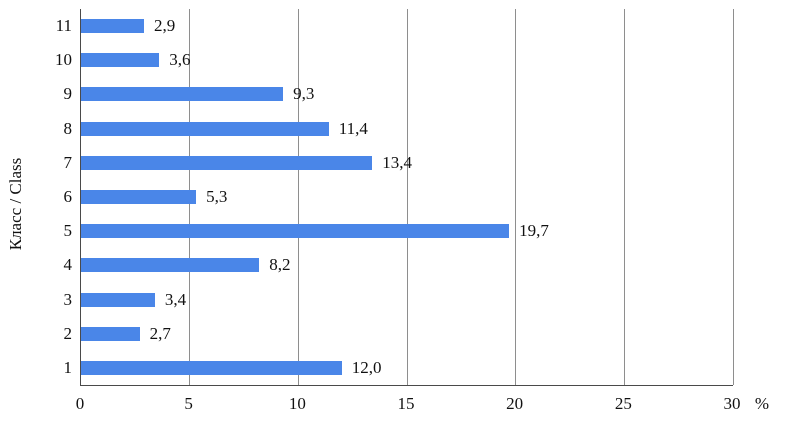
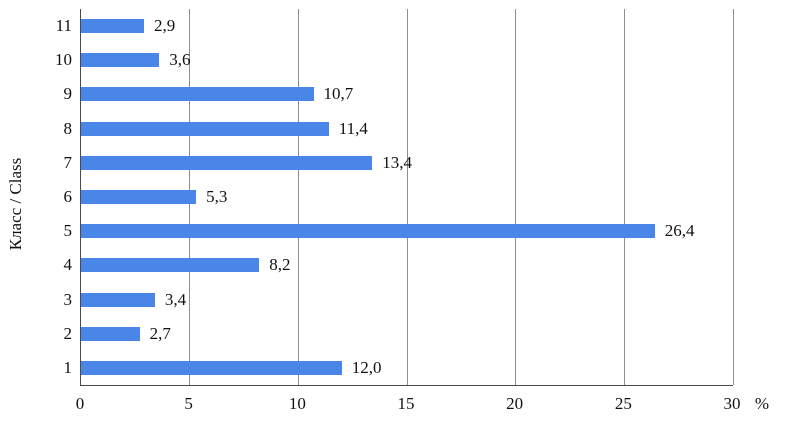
9: 9,3 -> 10,7
5: 19,7 -> 26,4
